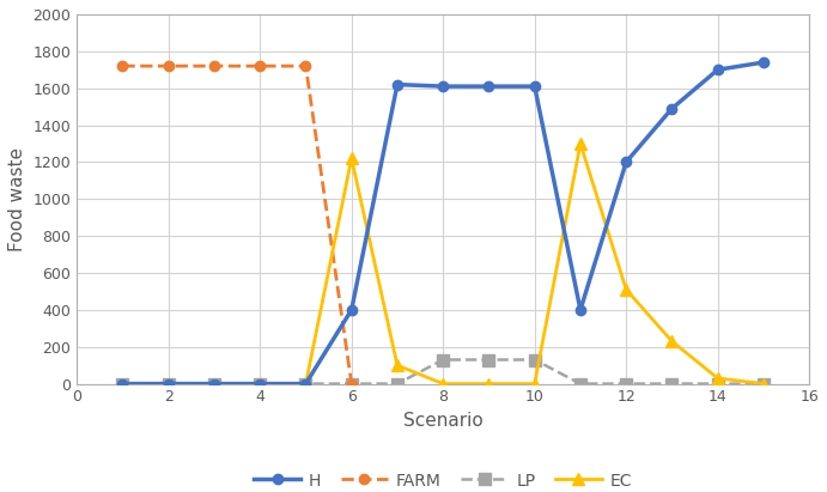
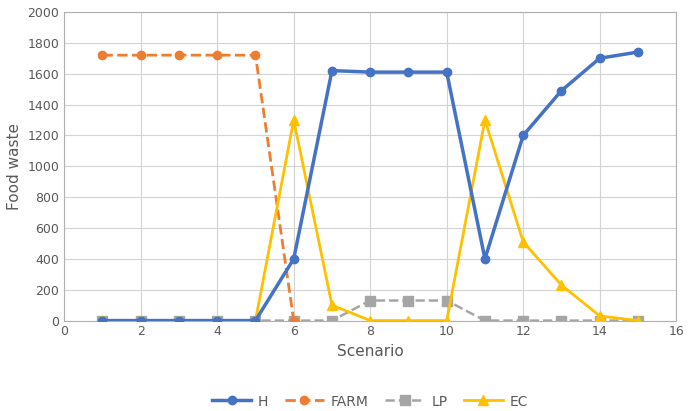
EC/6: 1220 -> 1300
